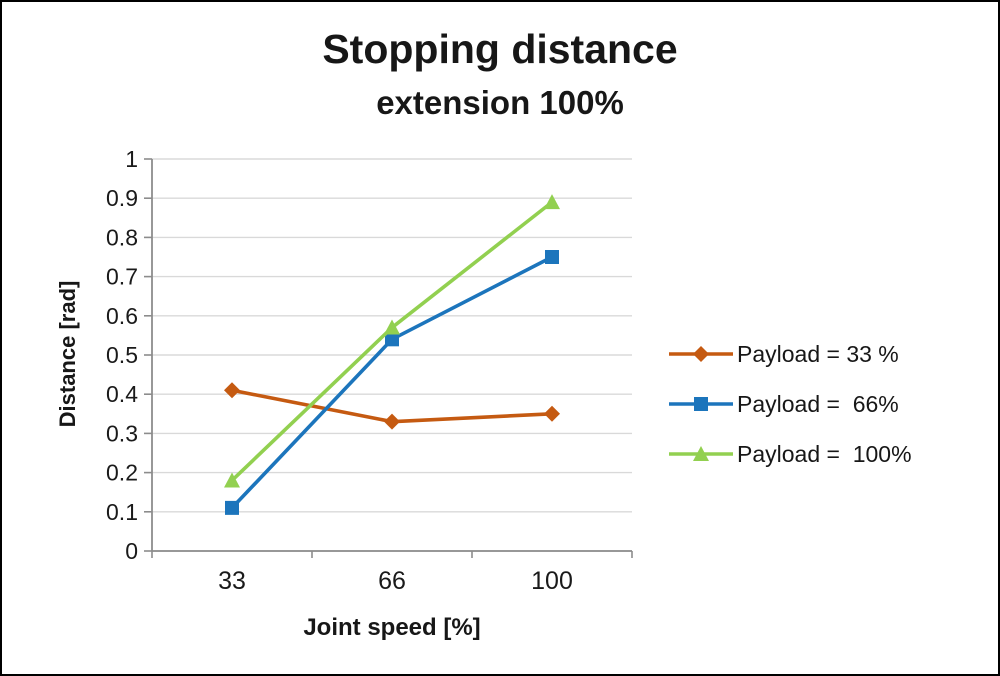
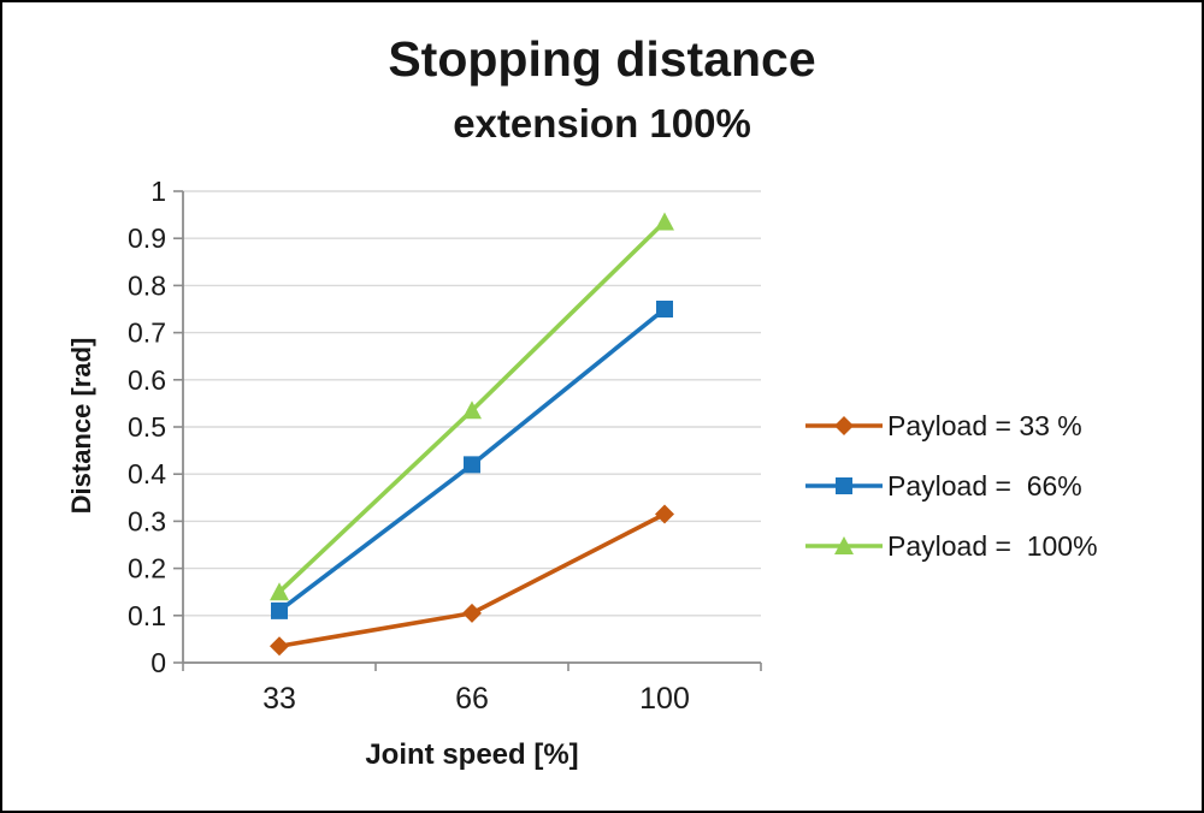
Payload = 33 %/33: 0.41 -> 0.04
Payload = 100%/33: 0.18 -> 0.15
Payload = 33 %/66: 0.33 -> 0.10
Payload = 66%/66: 0.54 -> 0.42
Payload = 100%/66: 0.57 -> 0.54
Payload = 33 %/100: 0.35 -> 0.32
Payload = 100%/100: 0.89 -> 0.94
